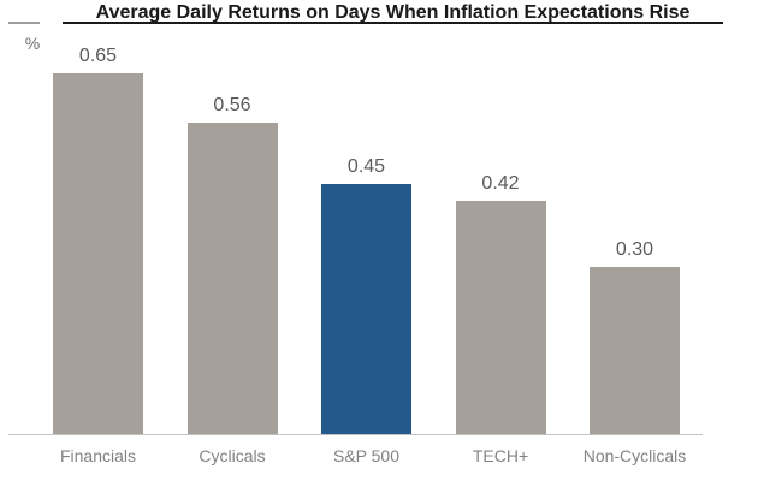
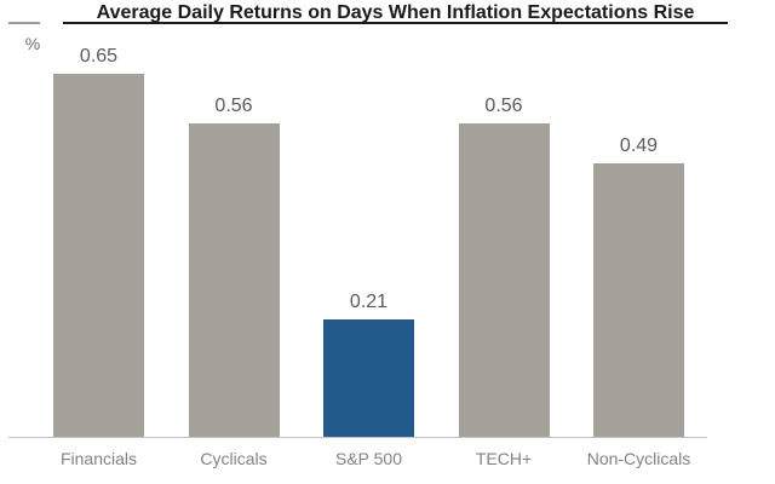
S&P 500: 0.45 -> 0.21
TECH+: 0.42 -> 0.56
Non-Cyclicals: 0.30 -> 0.49
